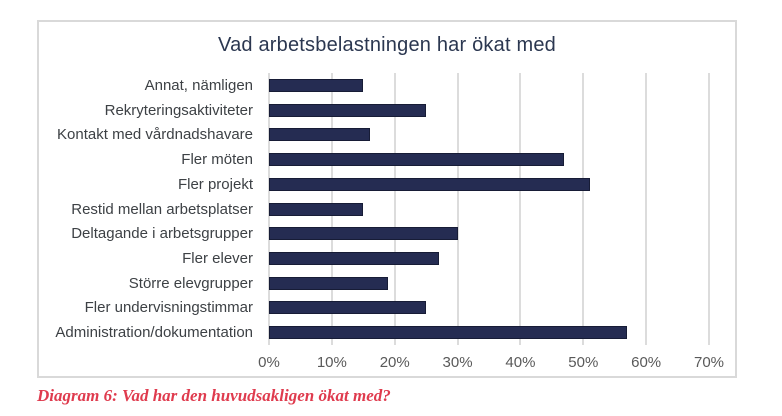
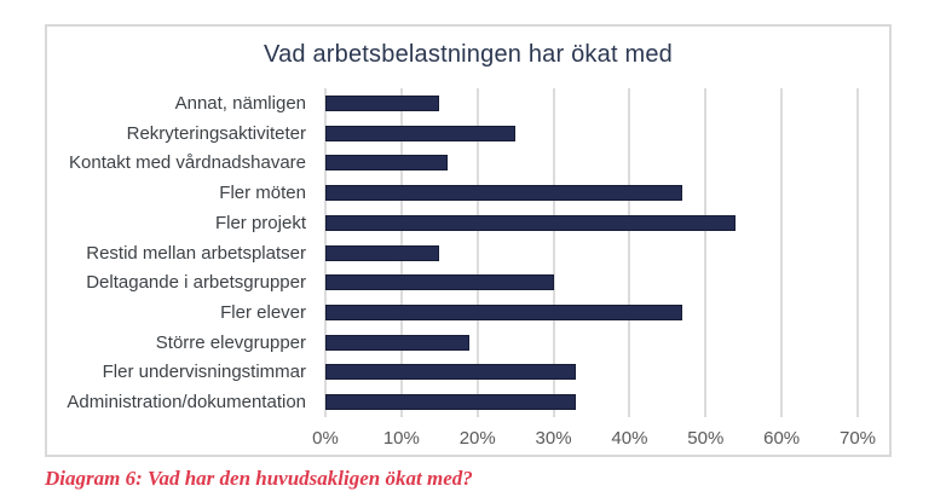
Fler projekt: 51% -> 54%
Fler elever: 27% -> 47%
Fler undervisningstimmar: 25% -> 33%
Administration/dokumentation: 57% -> 33%
